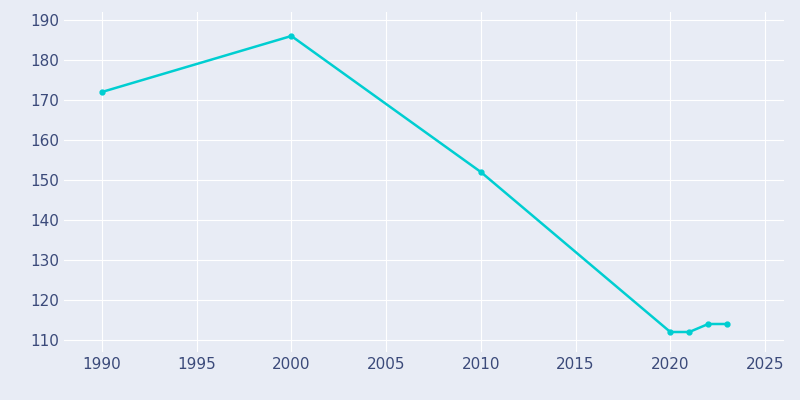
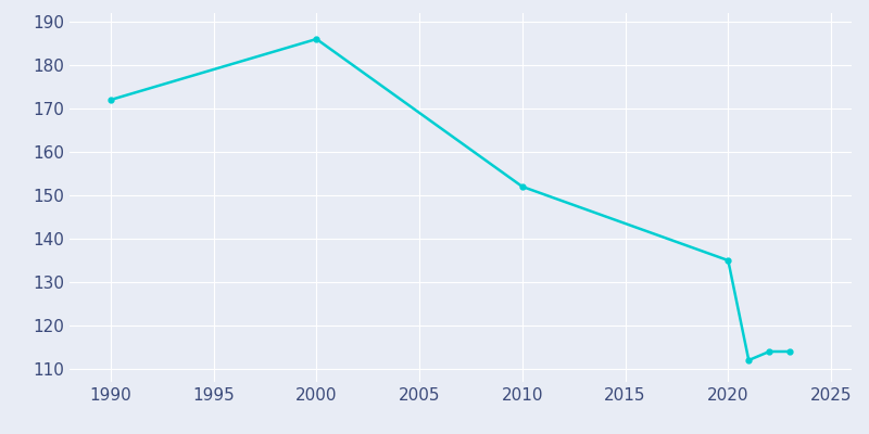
2020: 112 -> 135
